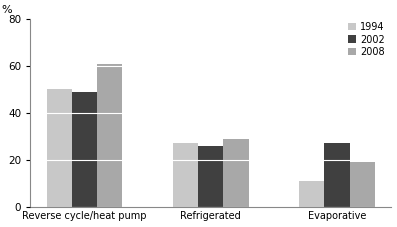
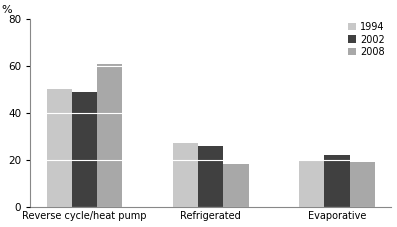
2008/Refrigerated: 29 -> 18
1994/Evaporative: 11 -> 20
2002/Evaporative: 27 -> 22
